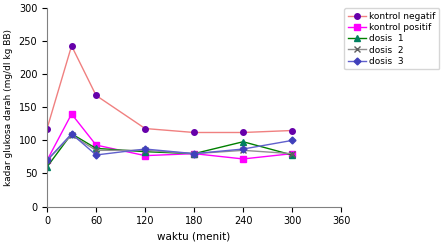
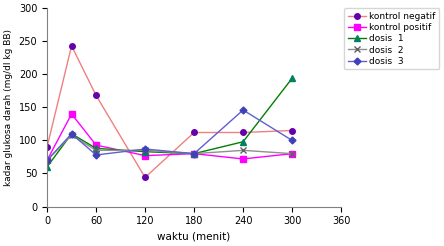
kontrol negatif/0: 118 -> 90
kontrol negatif/120: 118 -> 44
dosis 3/240: 87 -> 146
dosis 1/300: 78 -> 194
